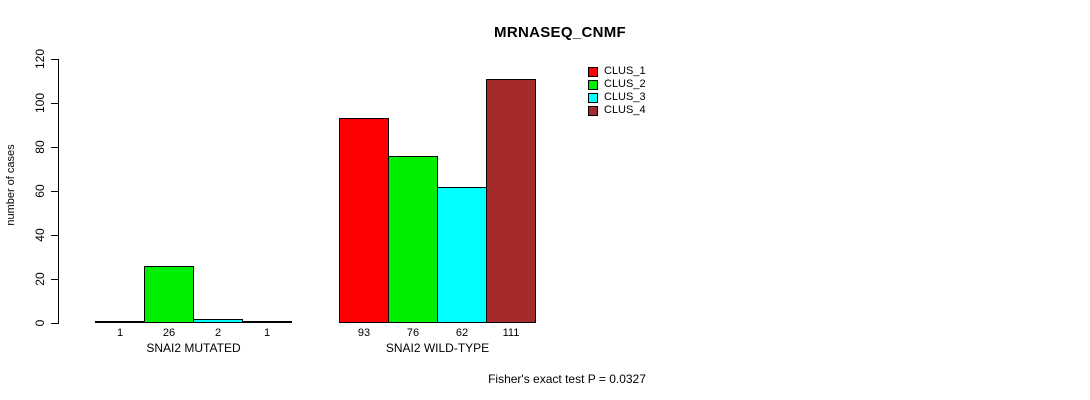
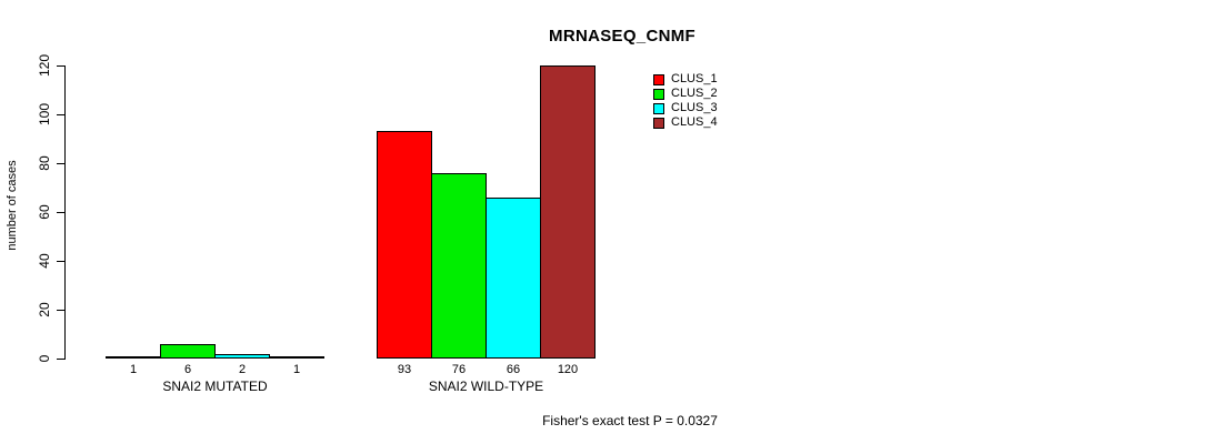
CLUS_2/SNAI2 MUTATED: 26 -> 6
CLUS_3/SNAI2 WILD-TYPE: 62 -> 66
CLUS_4/SNAI2 WILD-TYPE: 111 -> 120
